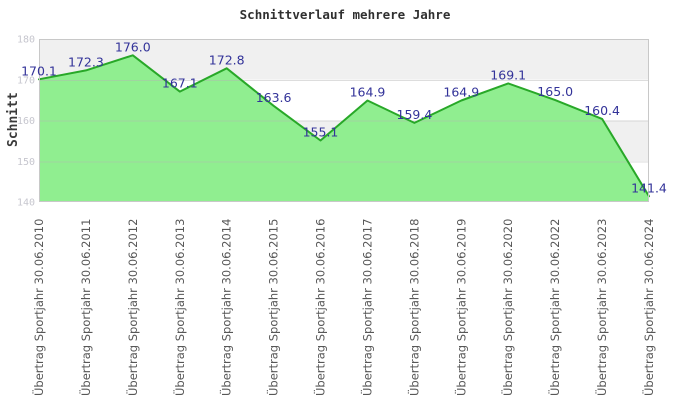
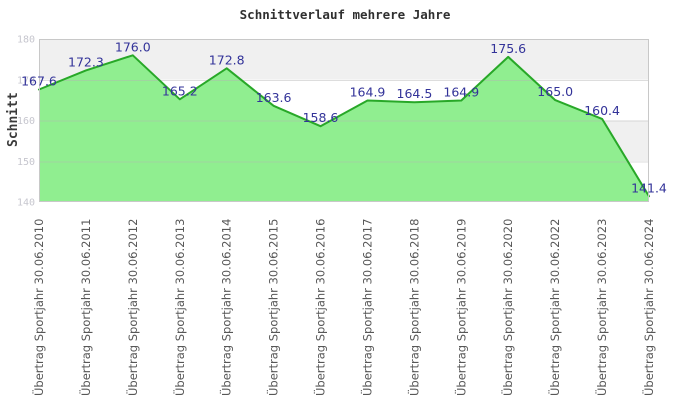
Übertrag Sportjahr 30.06.2010: 170.1 -> 167.6
Übertrag Sportjahr 30.06.2013: 167.1 -> 165.2
Übertrag Sportjahr 30.06.2016: 155.1 -> 158.6
Übertrag Sportjahr 30.06.2018: 159.4 -> 164.5
Übertrag Sportjahr 30.06.2020: 169.1 -> 175.6
